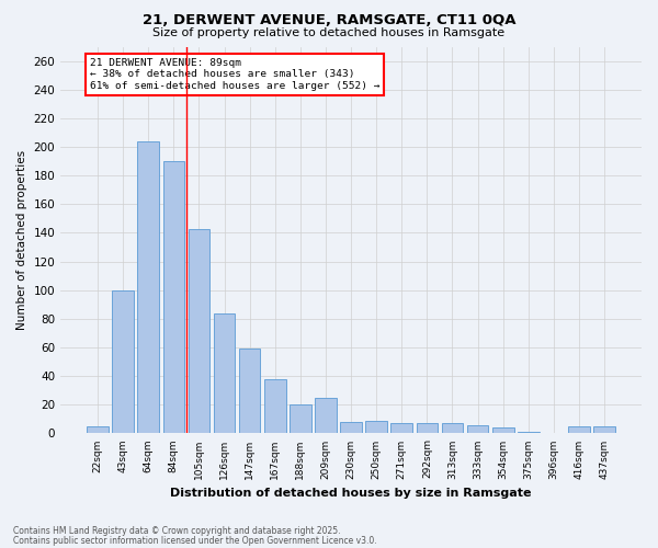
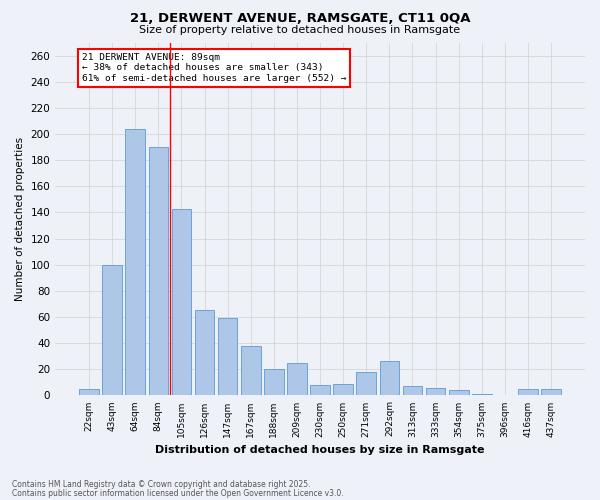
126sqm: 84 -> 65
271sqm: 7 -> 18
292sqm: 7 -> 26
